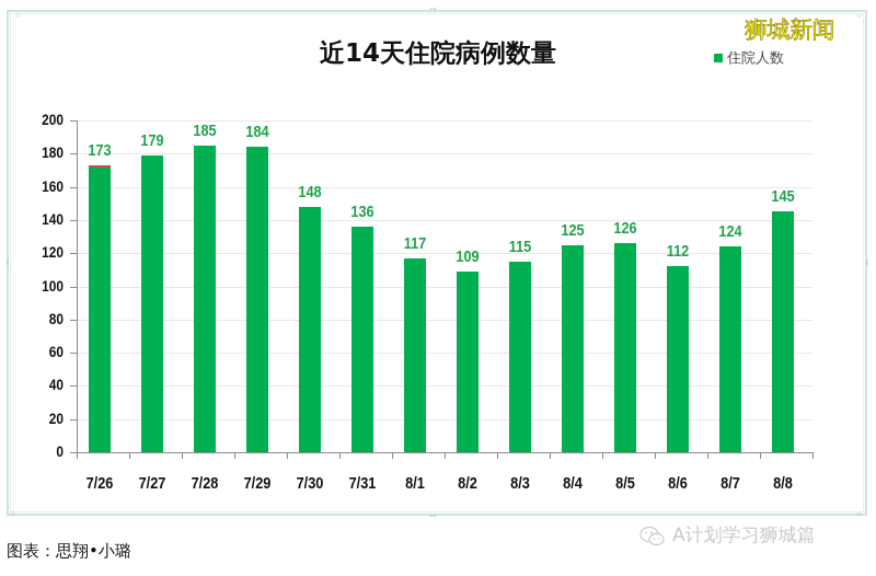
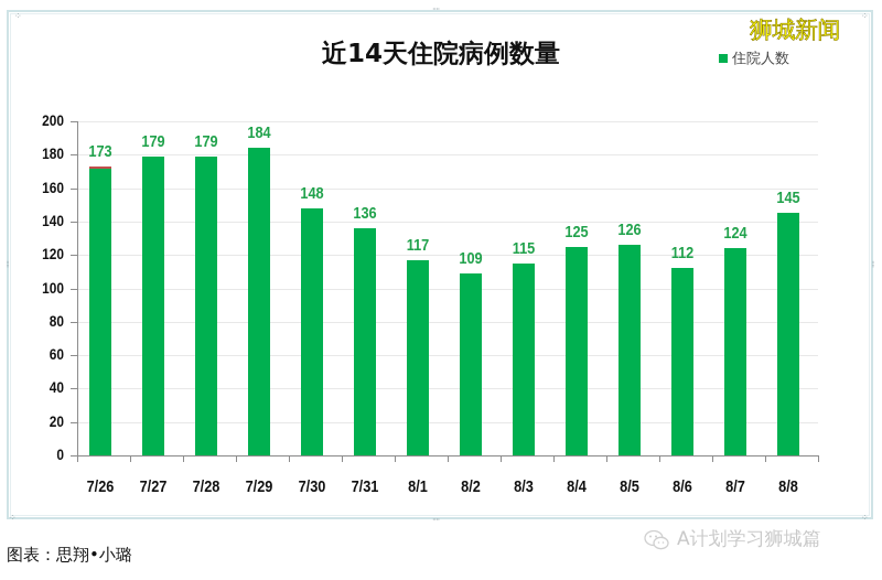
7/28: 185 -> 179
